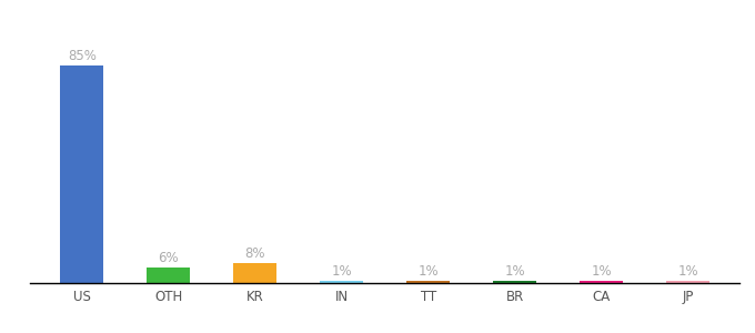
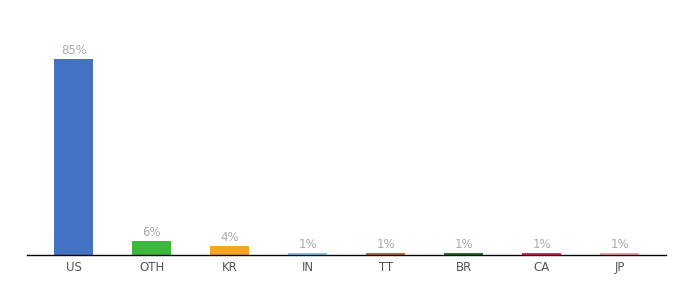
KR: 8% -> 4%
